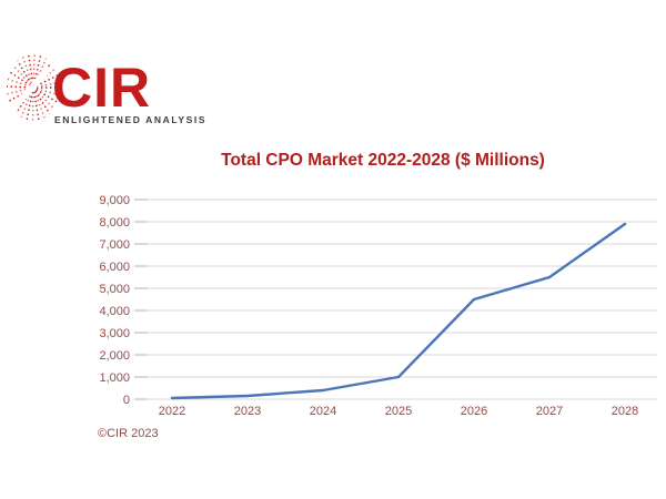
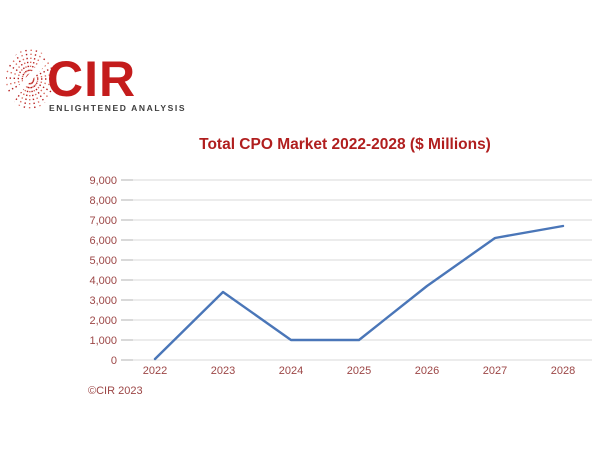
2023: 200 -> 3400
2024: 400 -> 1000
2026: 4500 -> 3700
2027: 5500 -> 6100
2028: 7900 -> 6700
